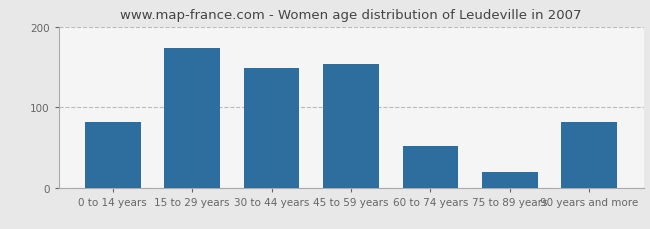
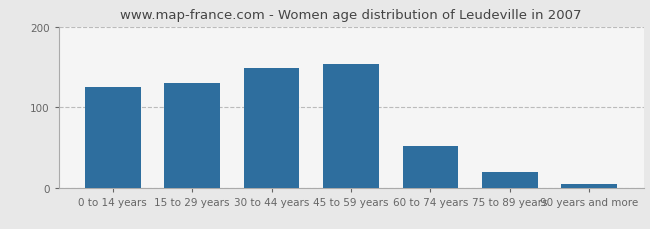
0 to 14 years: 82 -> 125
15 to 29 years: 174 -> 130
90 years and more: 82 -> 5
